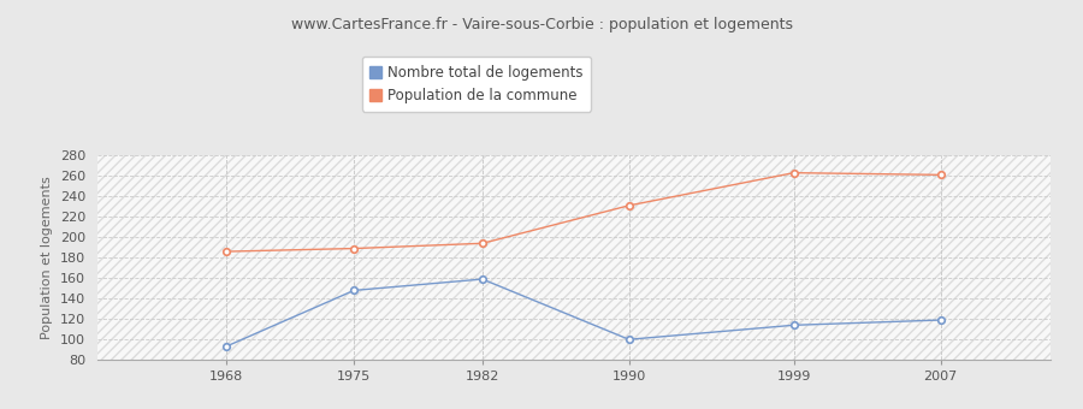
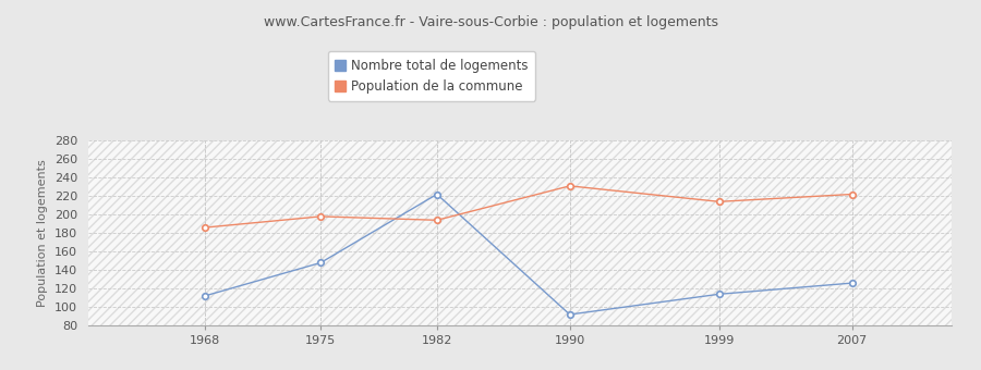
Nombre total de logements/1968: 93 -> 112
Population de la commune/1975: 189 -> 198
Nombre total de logements/1982: 159 -> 222
Nombre total de logements/1990: 100 -> 92
Population de la commune/1999: 263 -> 214
Nombre total de logements/2007: 119 -> 126
Population de la commune/2007: 261 -> 222
